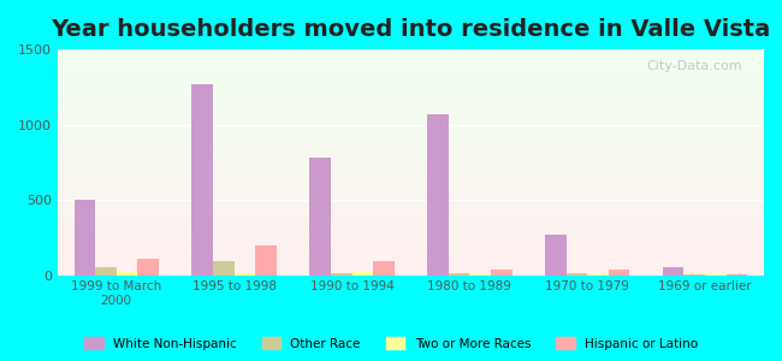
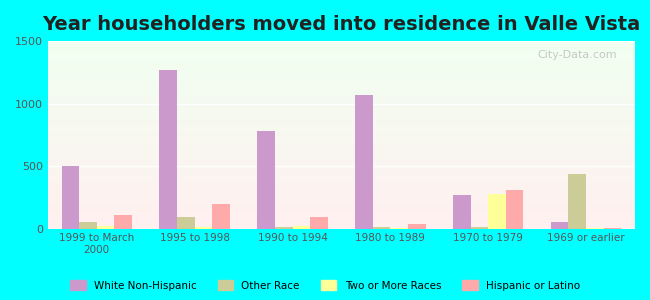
Two or More Races/1970 to 1979: 0 -> 280
Hispanic or Latino/1970 to 1979: 40 -> 310
Other Race/1969 or earlier: 0 -> 440
